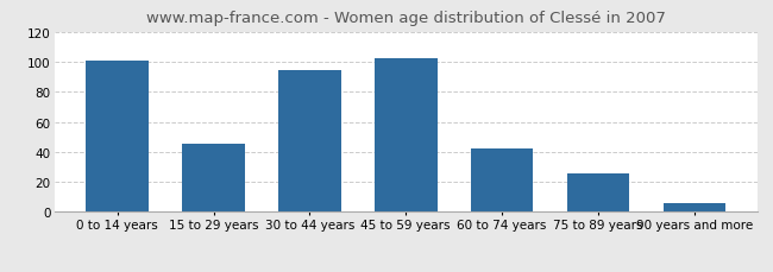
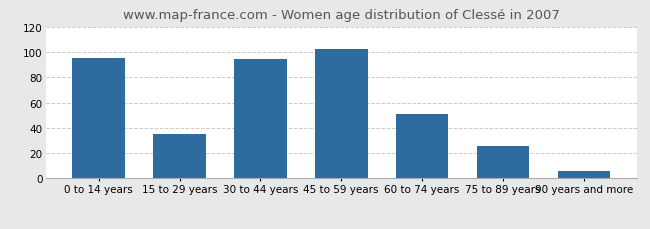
0 to 14 years: 101 -> 95
15 to 29 years: 45 -> 35
60 to 74 years: 42 -> 51
